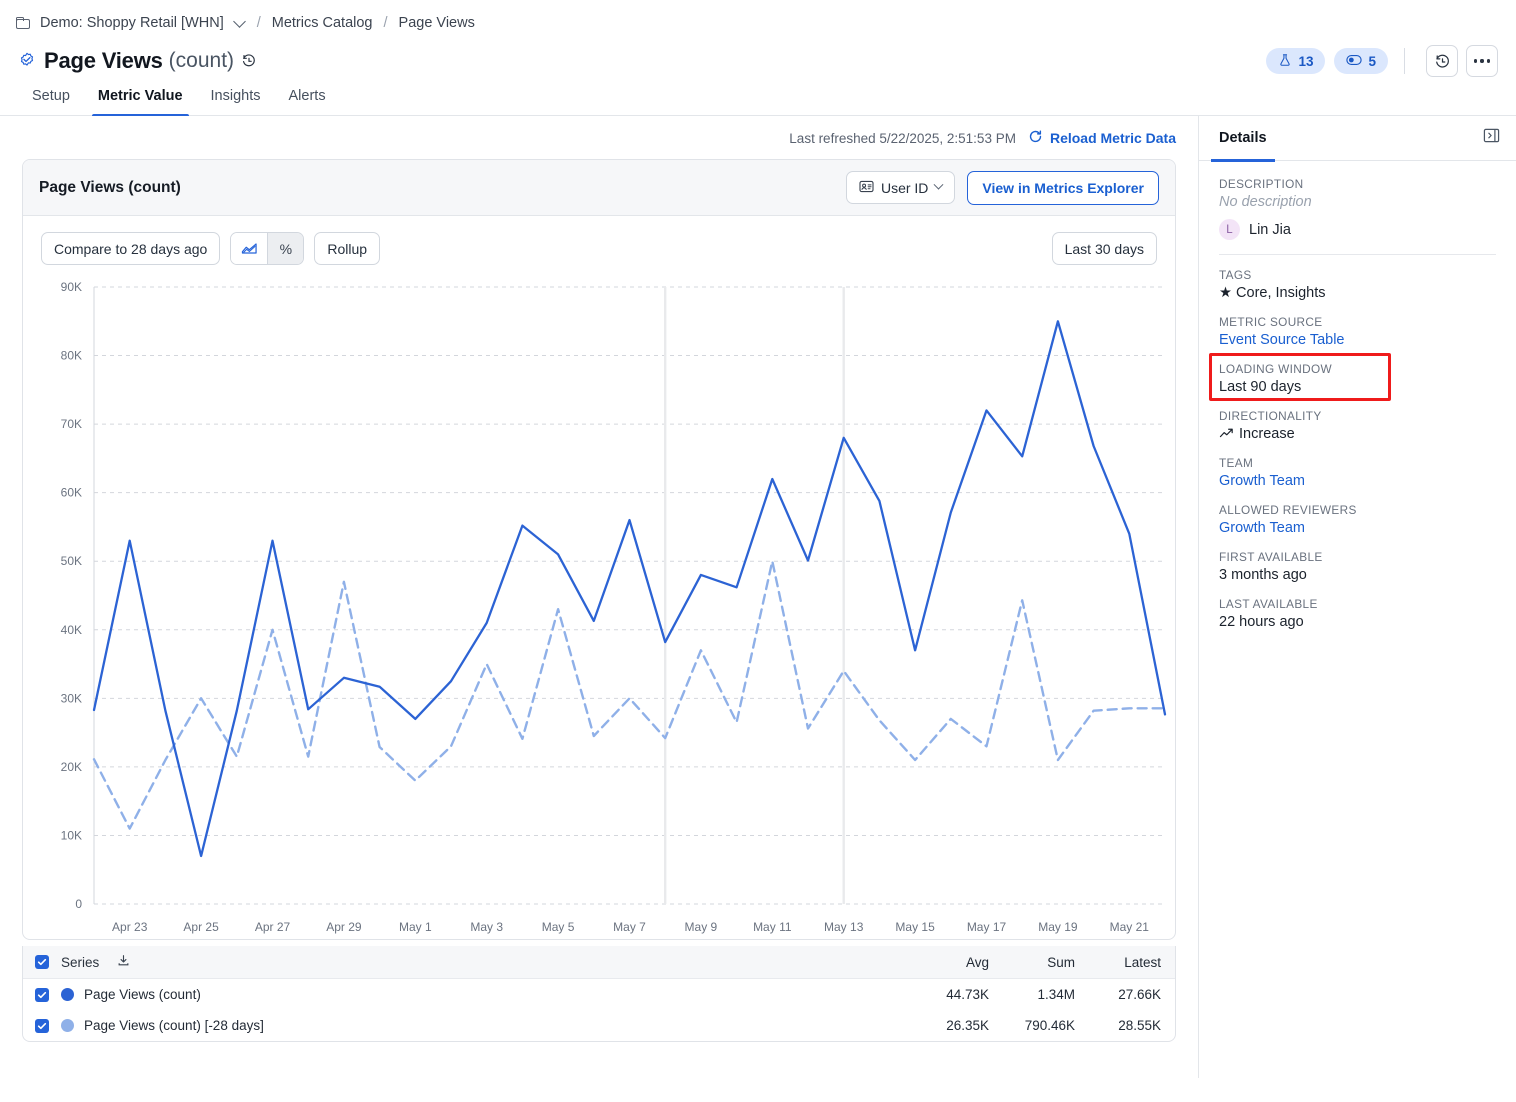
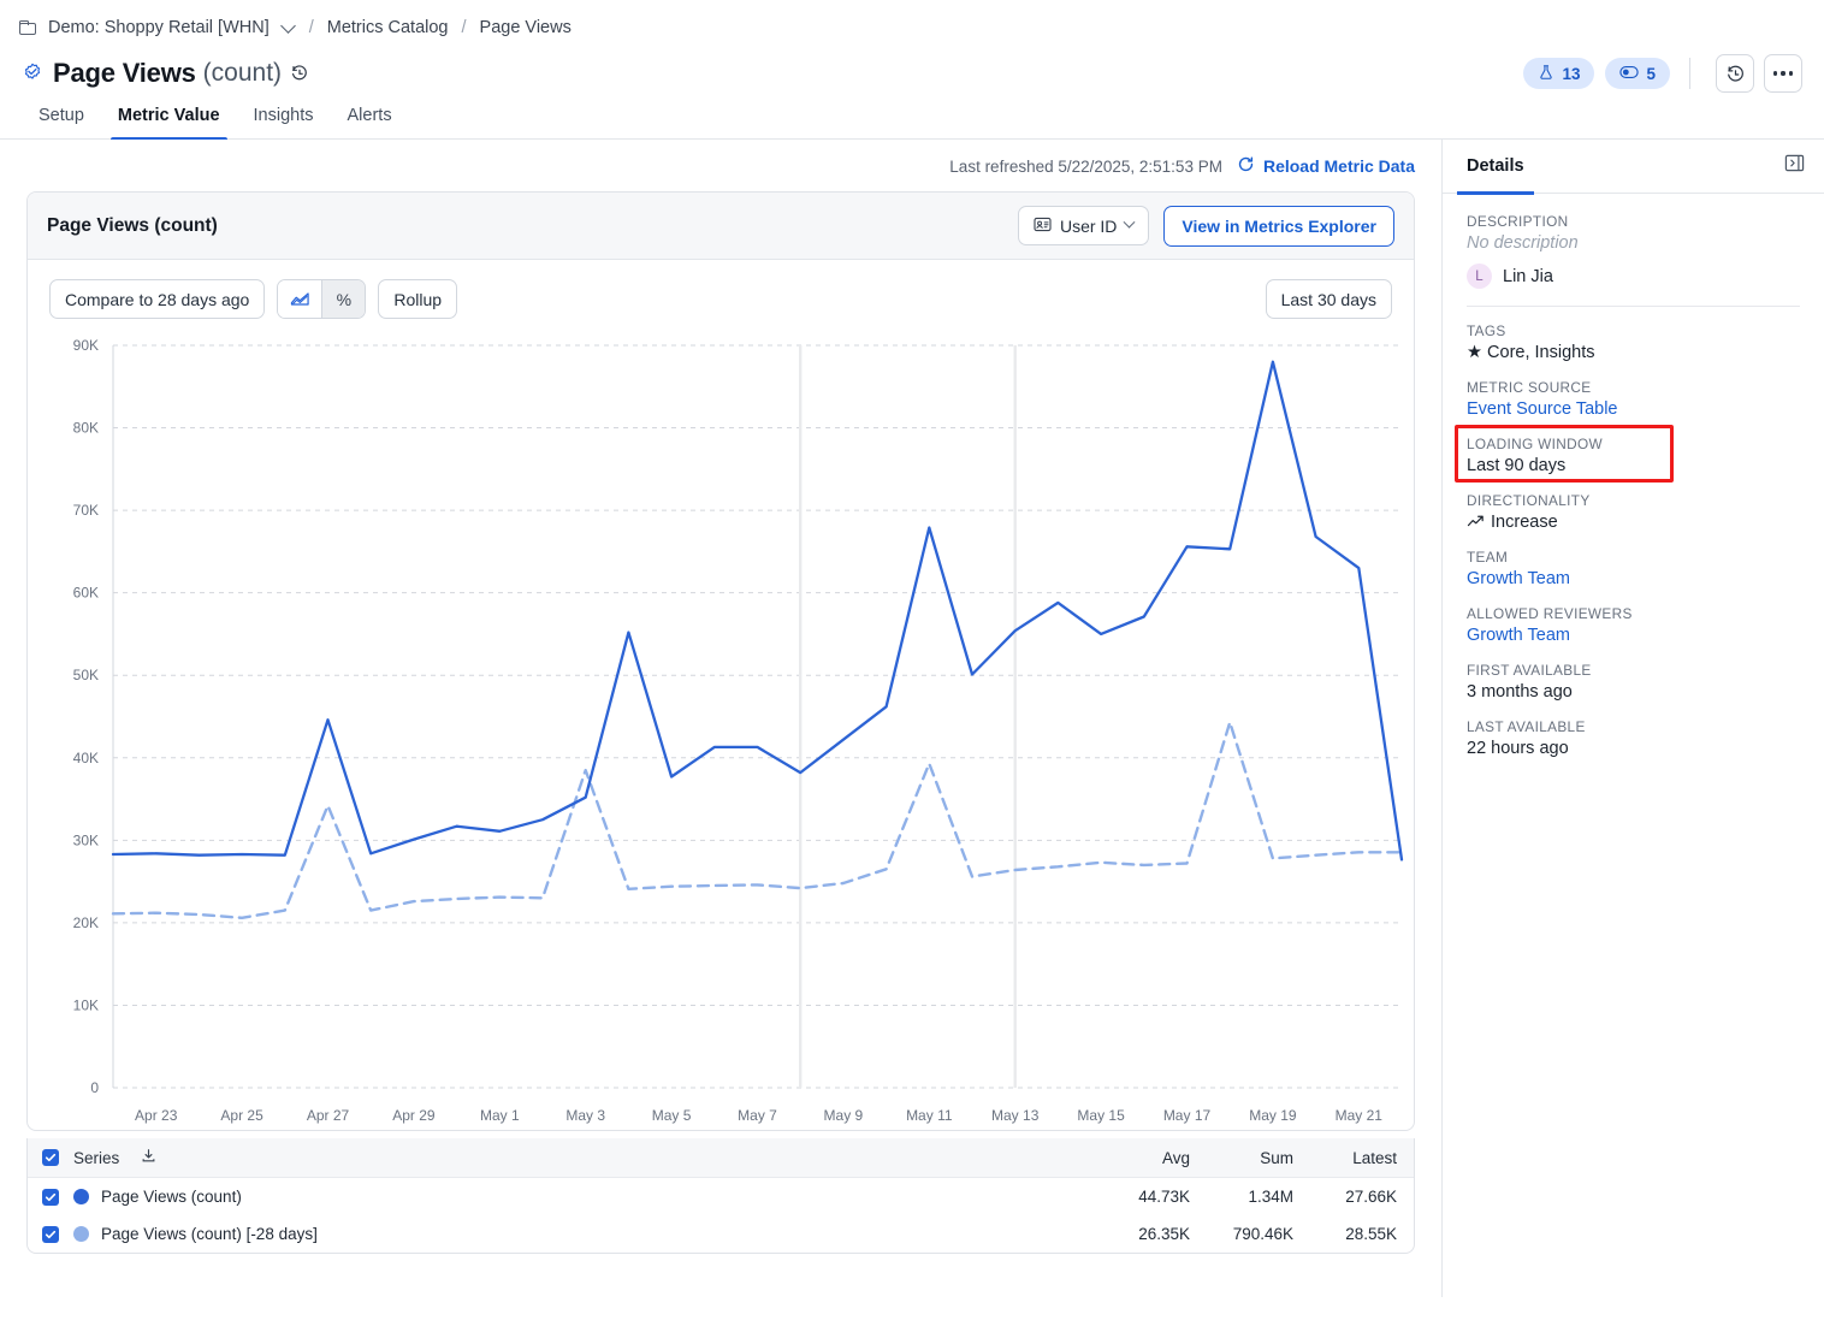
Page Views (count)/Apr 23: 53K -> 28K
Page Views (count) [-28 days]/Apr 23: 11K -> 21K
Page Views (count)/Apr 25: 7K -> 28K
Page Views (count) [-28 days]/Apr 25: 30K -> 21K
Page Views (count)/Apr 27: 53K -> 45K
Page Views (count) [-28 days]/Apr 27: 40K -> 34K
Page Views (count)/Apr 29: 33K -> 30K
Page Views (count) [-28 days]/Apr 29: 47K -> 23K
Page Views (count)/May 1: 27K -> 31K
Page Views (count) [-28 days]/May 1: 18K -> 23K
Page Views (count)/May 3: 41K -> 35K
Page Views (count) [-28 days]/May 3: 35K -> 38K
Page Views (count)/May 5: 51K -> 38K
Page Views (count) [-28 days]/May 5: 43K -> 24K
Page Views (count)/May 7: 56K -> 41K
Page Views (count) [-28 days]/May 7: 30K -> 25K
Page Views (count)/May 9: 48K -> 42K
Page Views (count) [-28 days]/May 9: 37K -> 25K
Page Views (count)/May 11: 62K -> 68K
Page Views (count) [-28 days]/May 11: 50K -> 39K
Page Views (count)/May 13: 68K -> 55K
Page Views (count) [-28 days]/May 13: 34K -> 26K
Page Views (count)/May 15: 37K -> 55K
Page Views (count) [-28 days]/May 15: 21K -> 27K
Page Views (count)/May 17: 72K -> 66K
Page Views (count) [-28 days]/May 17: 23K -> 27K
Page Views (count)/May 19: 85K -> 88K
Page Views (count) [-28 days]/May 19: 21K -> 28K
Page Views (count)/May 21: 54K -> 63K
